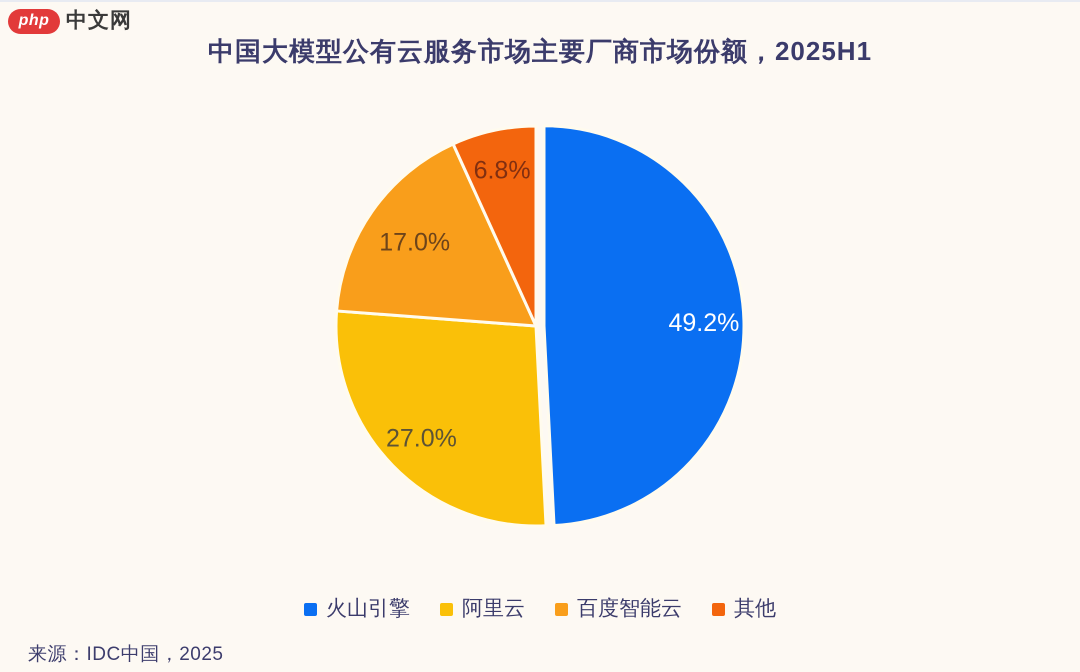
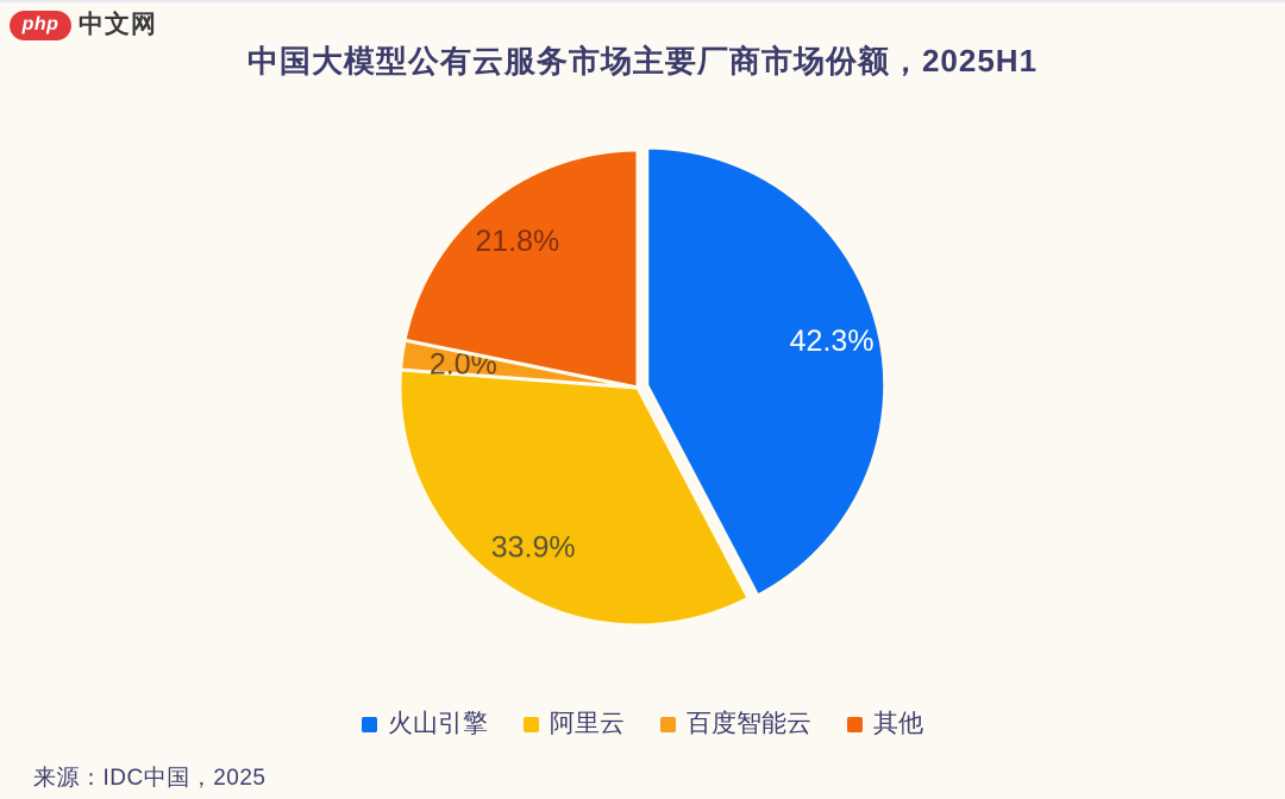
火山引擎: 49.2% -> 42.3%
阿里云: 27.0% -> 33.9%
百度智能云: 17.0% -> 2.0%
其他: 6.8% -> 21.8%
